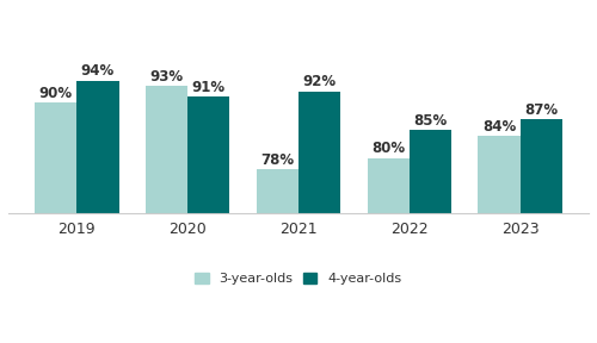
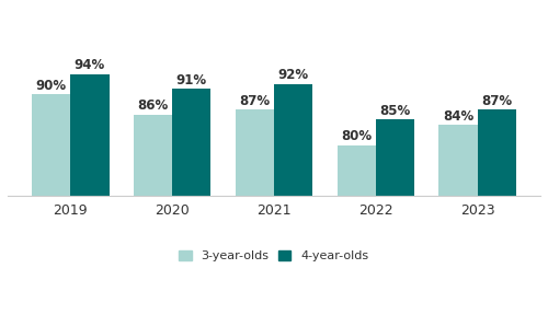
3-year-olds/2020: 93% -> 86%
3-year-olds/2021: 78% -> 87%
